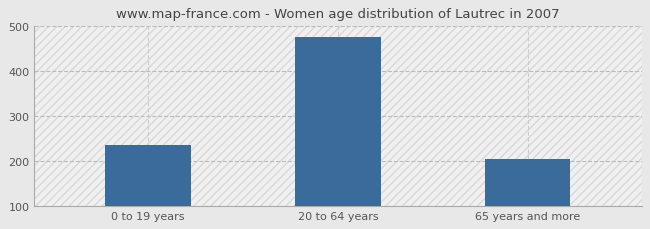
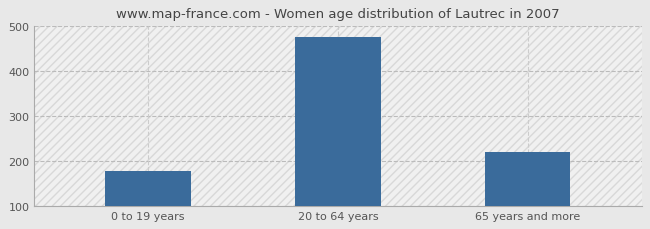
0 to 19 years: 235 -> 178
65 years and more: 205 -> 219
